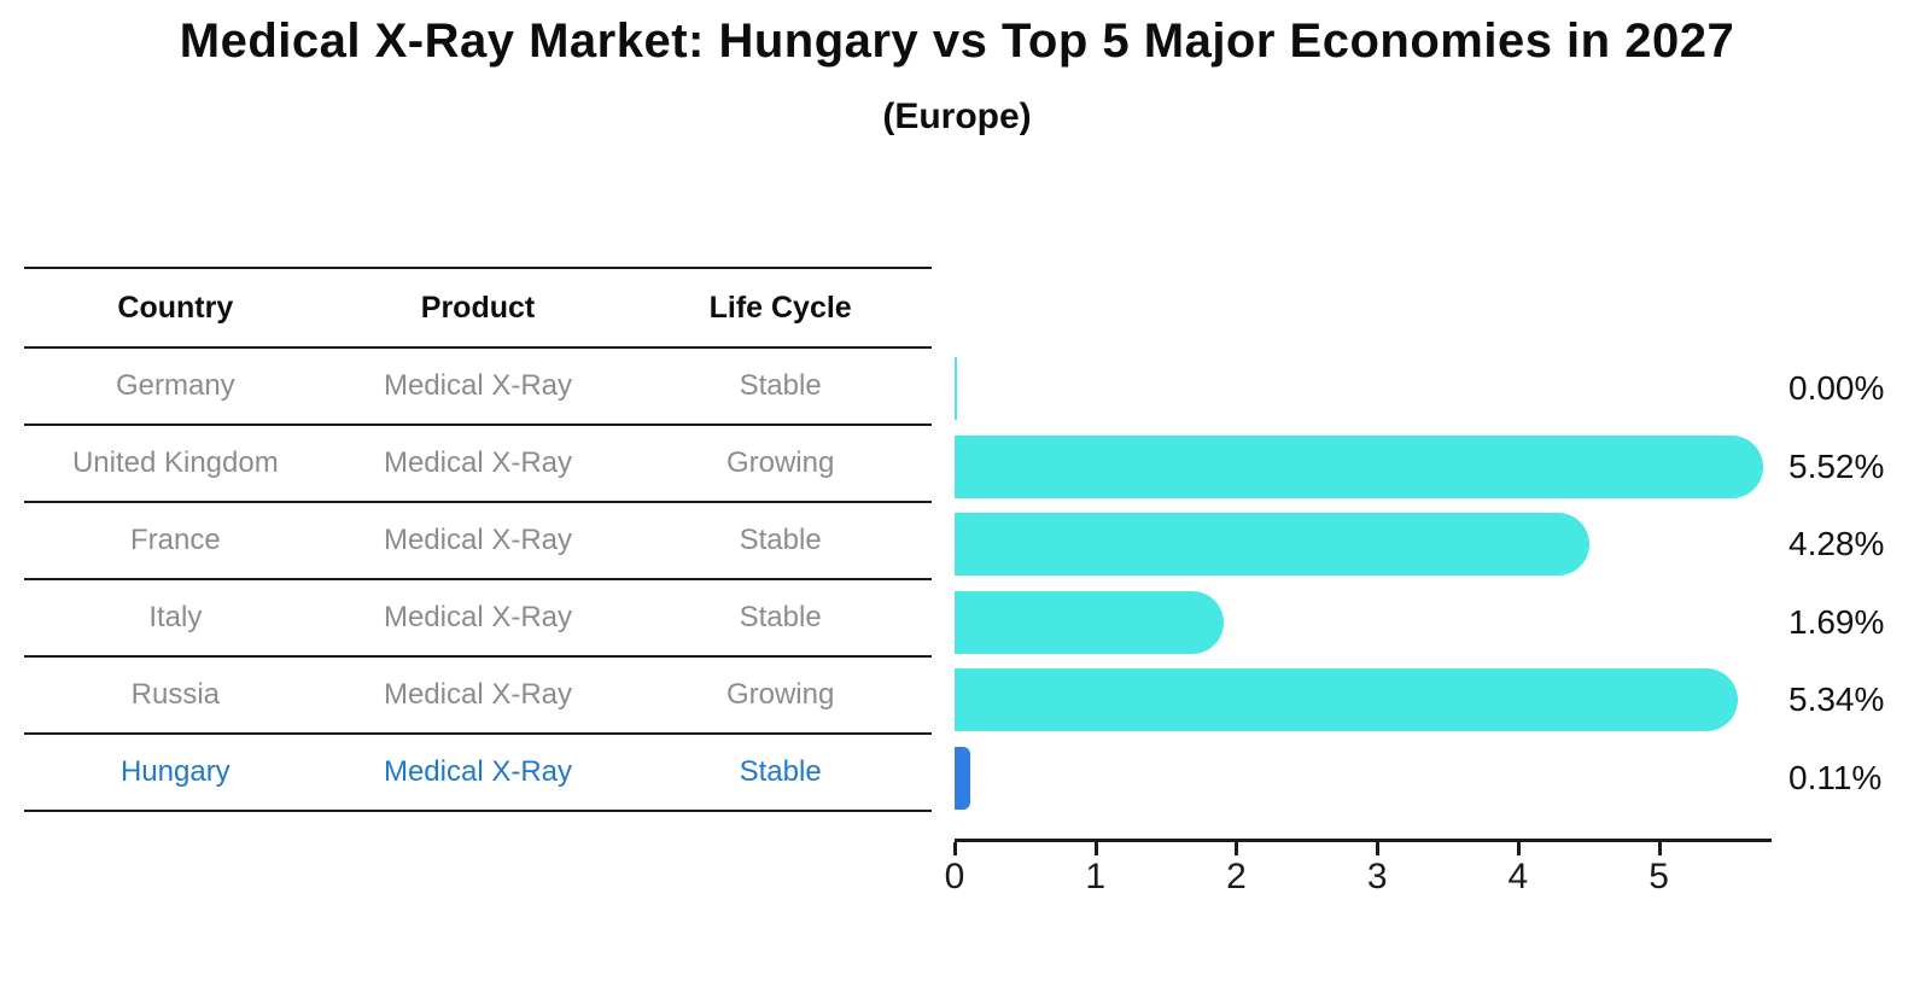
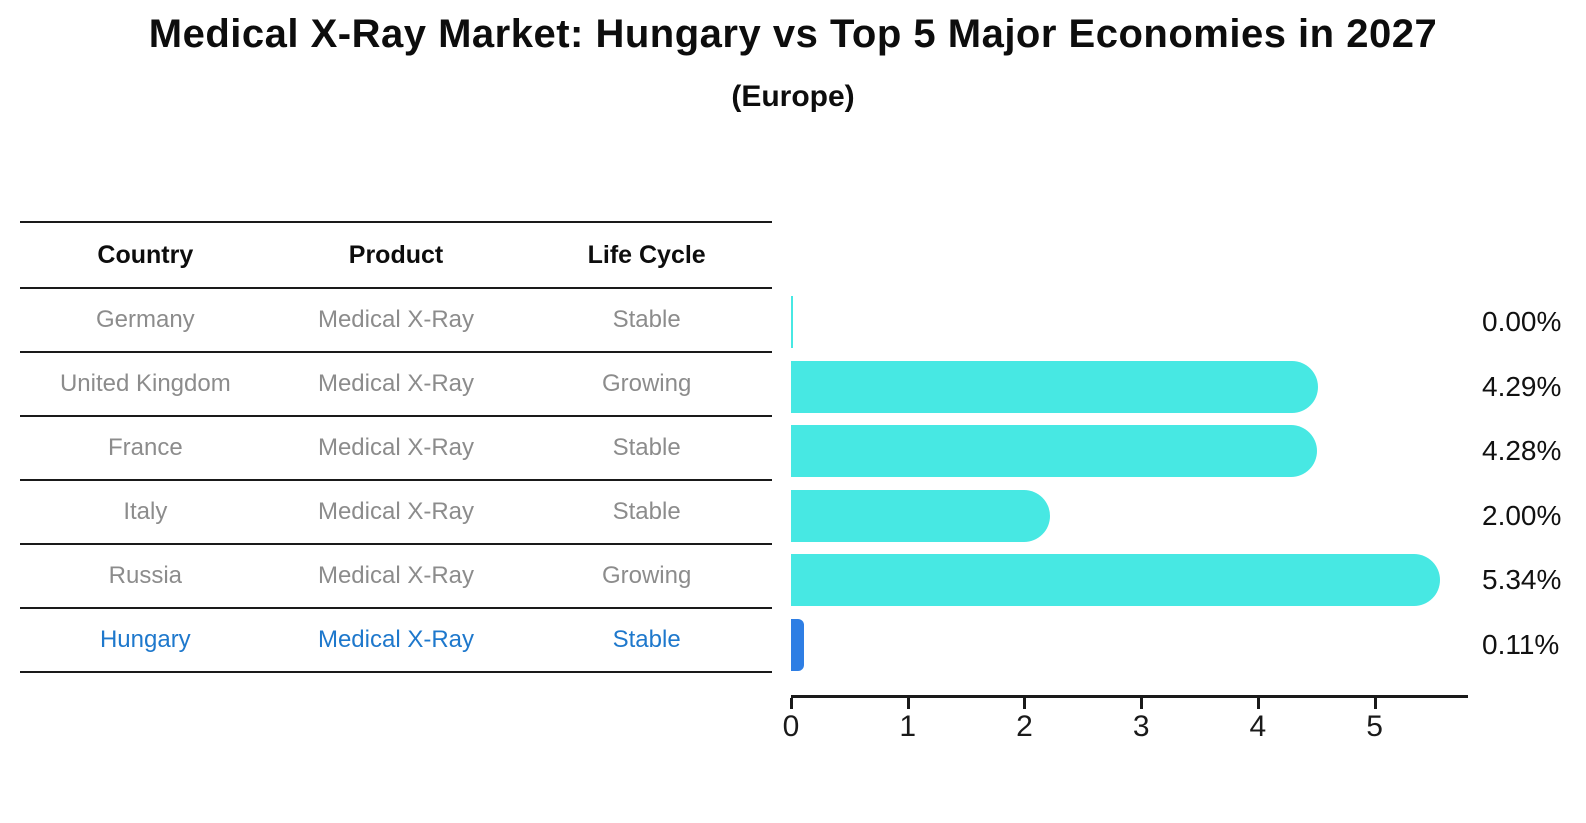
United Kingdom: 5.52% -> 4.29%
Italy: 1.69% -> 2.00%
